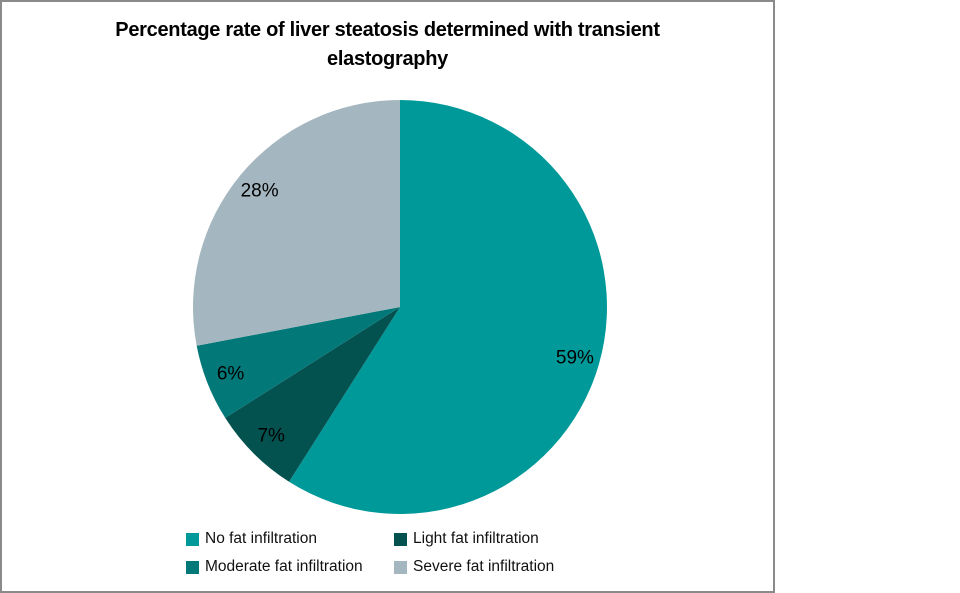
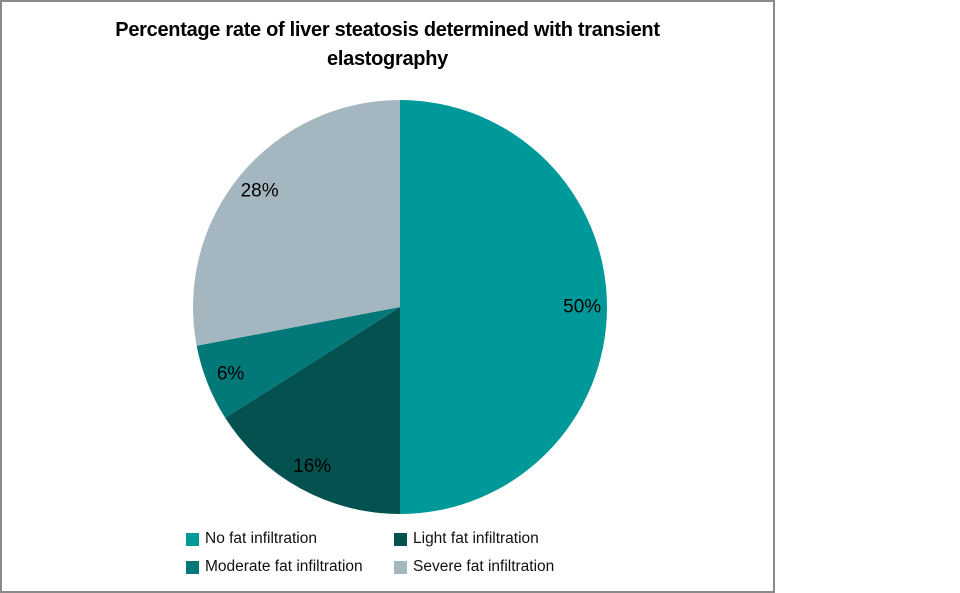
No fat infiltration: 59% -> 50%
Light fat infiltration: 7% -> 16%
